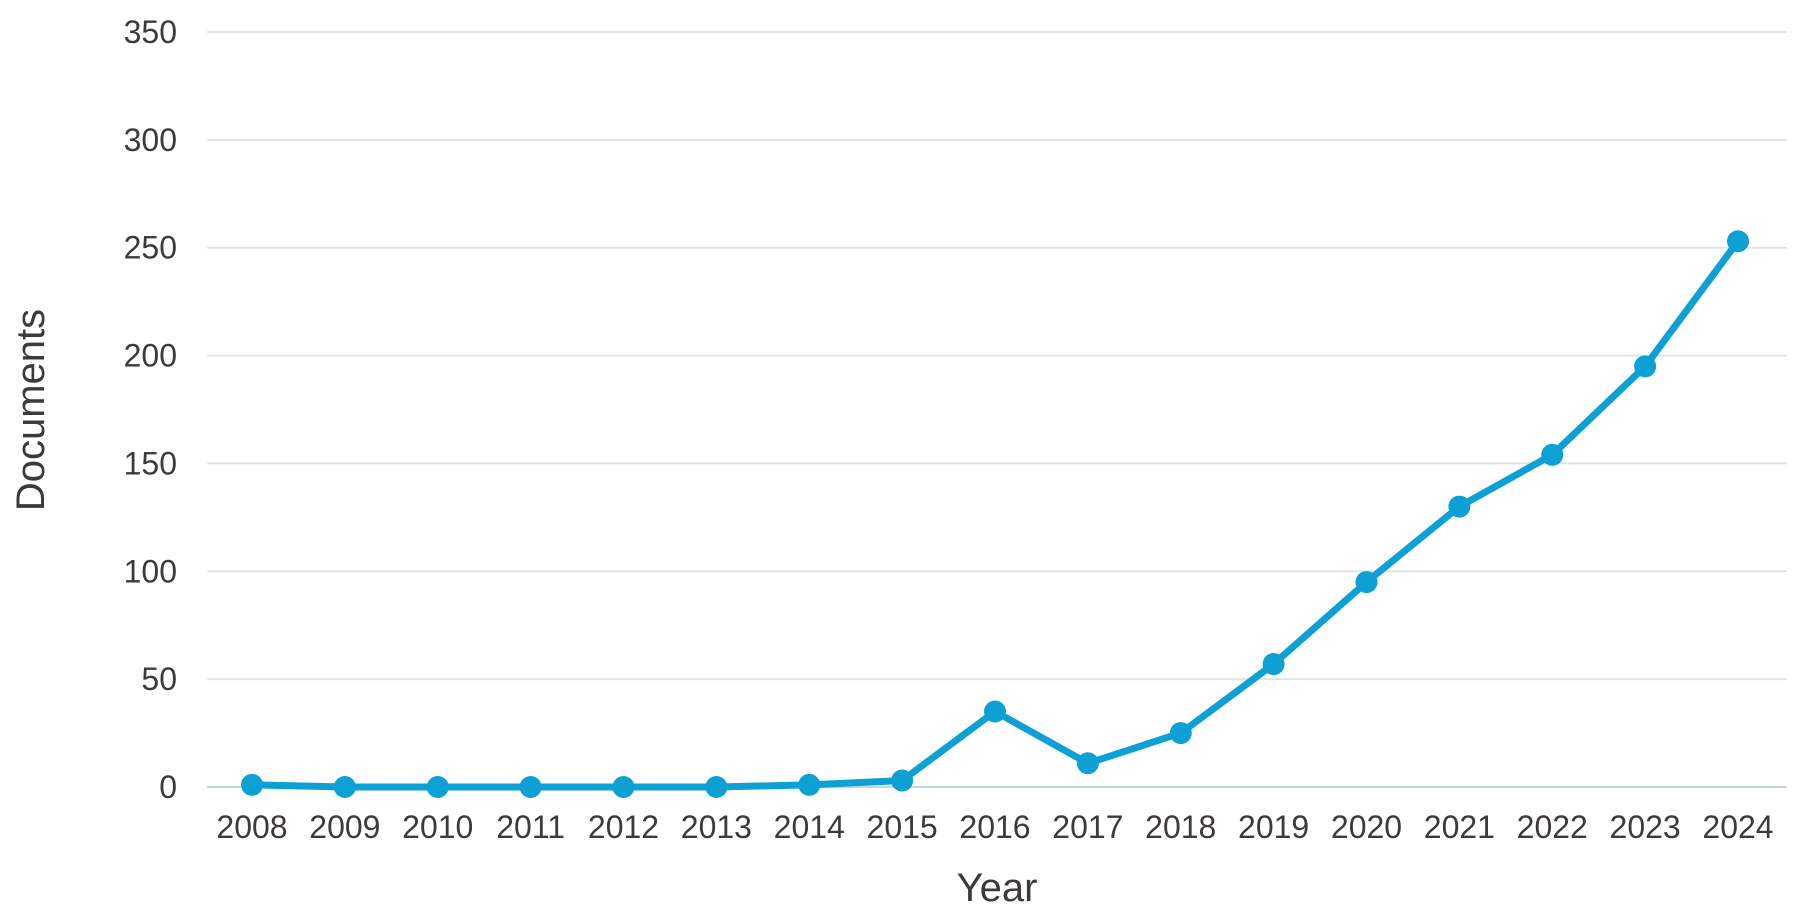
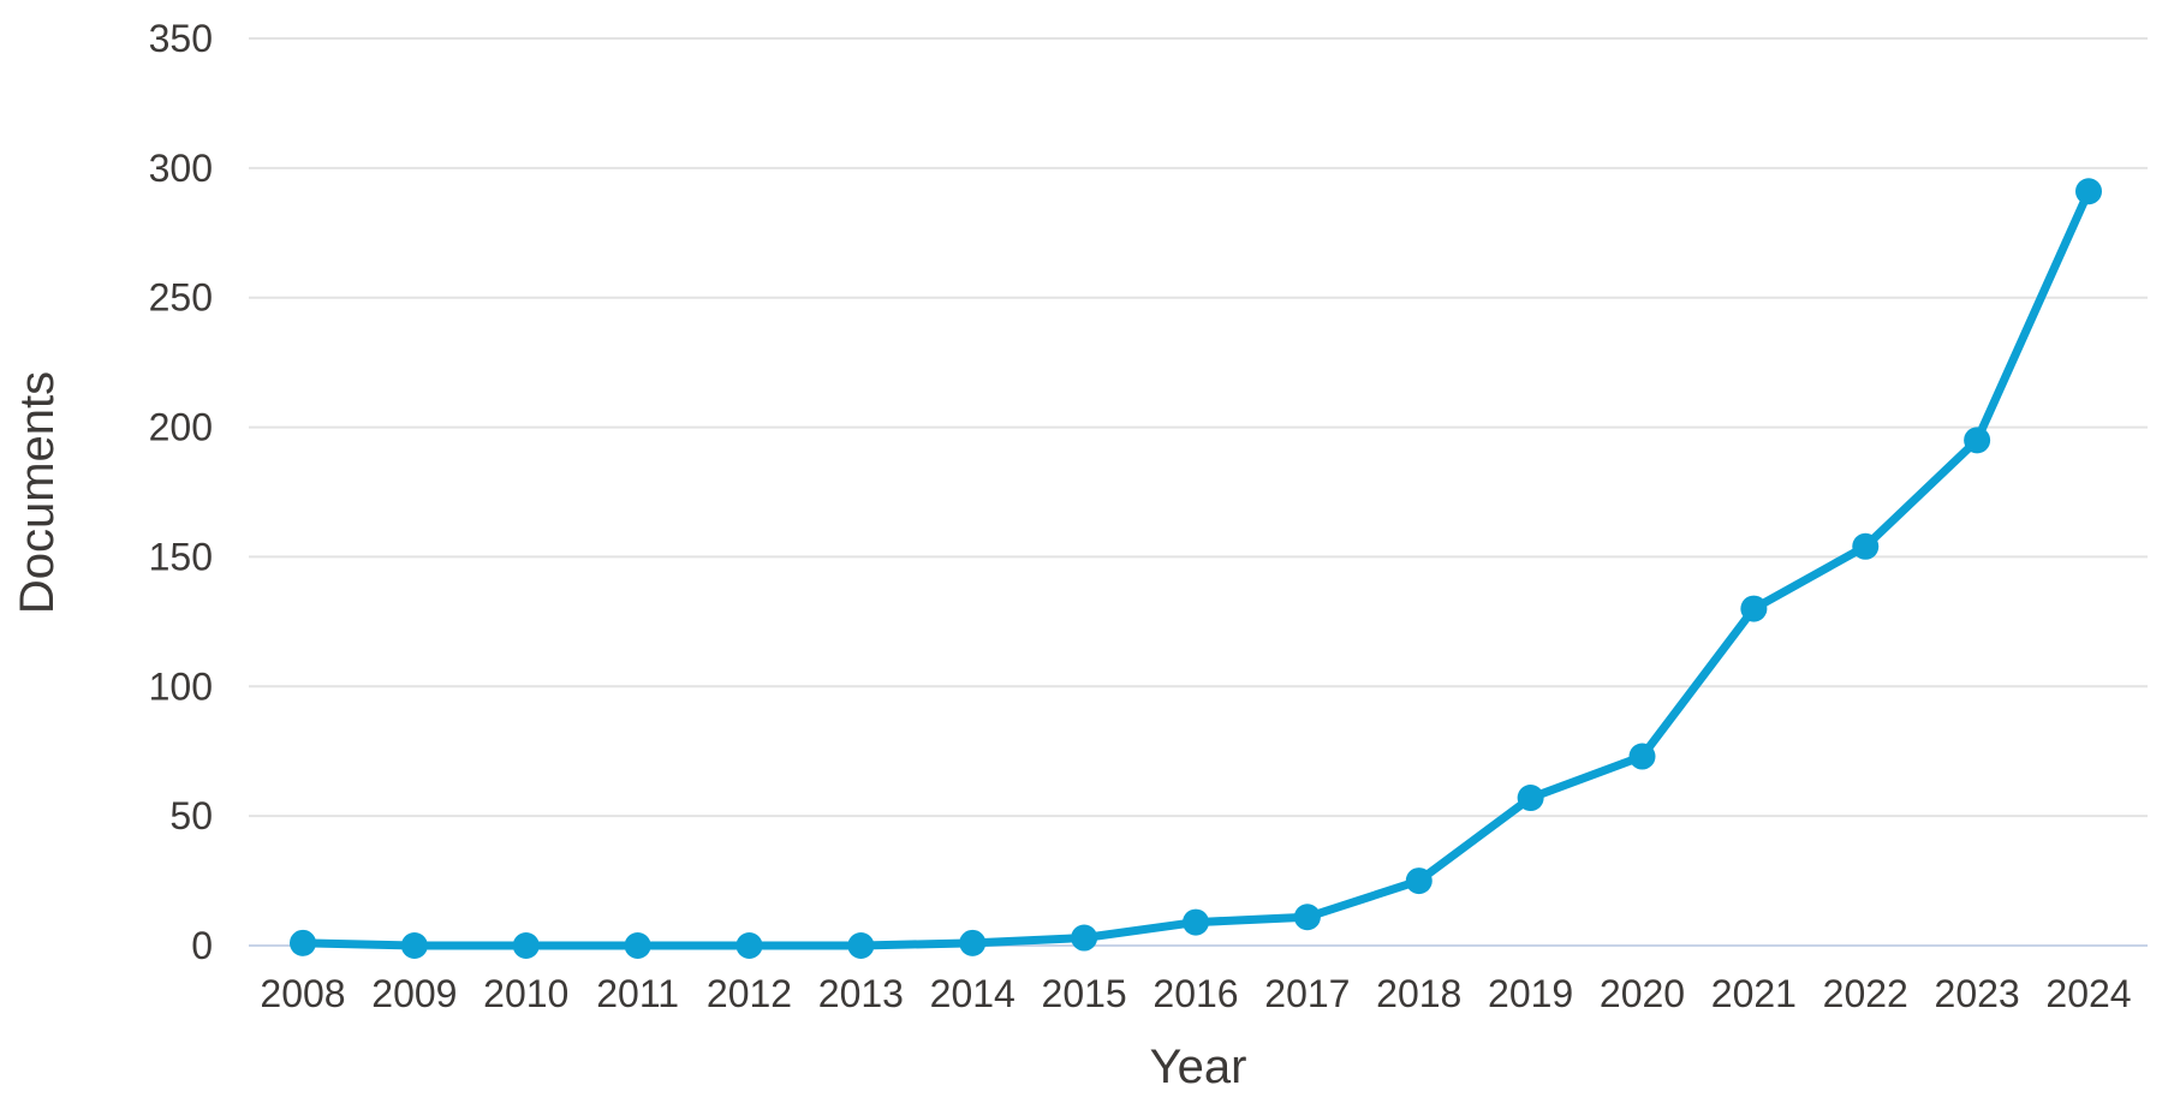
2016: 35 -> 9
2020: 95 -> 73
2024: 253 -> 291
